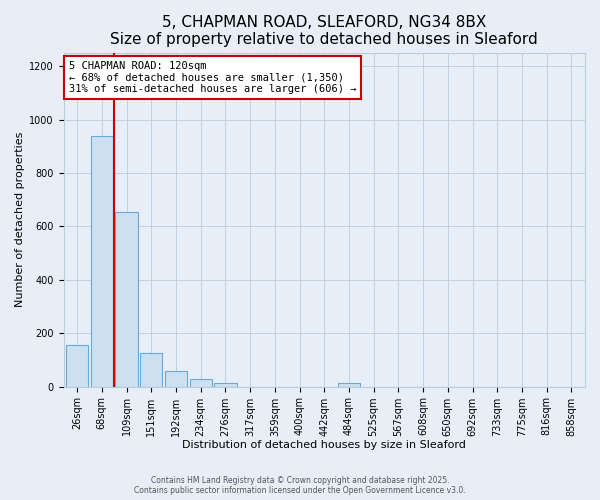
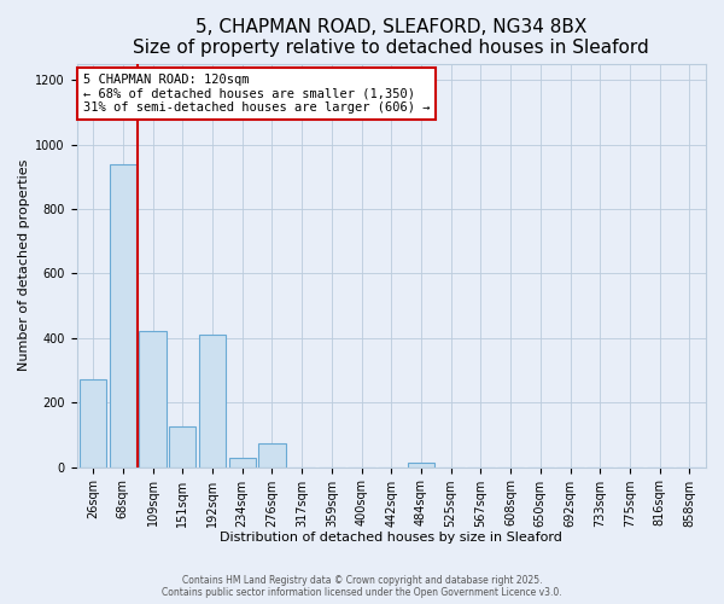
26sqm: 155 -> 270
109sqm: 655 -> 420
192sqm: 57 -> 410
276sqm: 13 -> 75
